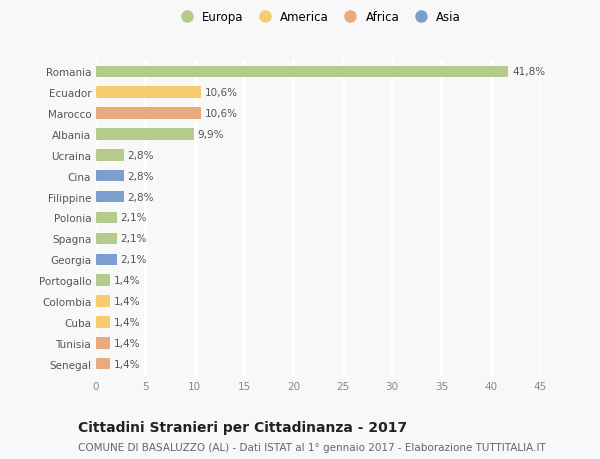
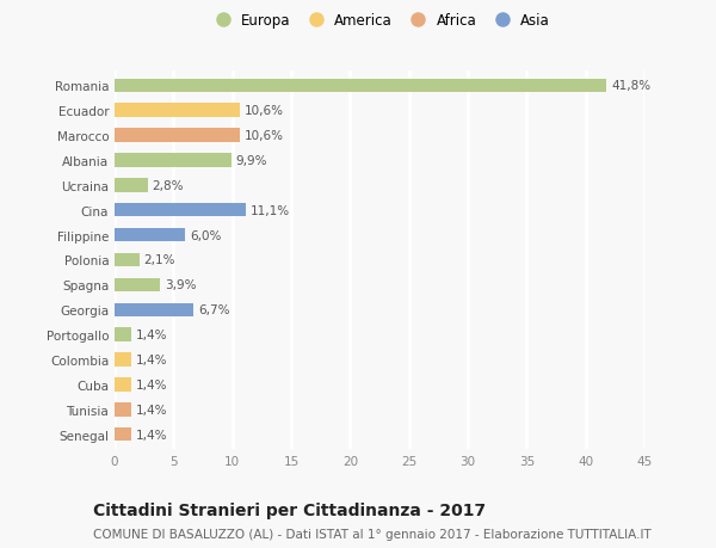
Cina: 2,8% -> 11,1%
Filippine: 2,8% -> 6,0%
Spagna: 2,1% -> 3,9%
Georgia: 2,1% -> 6,7%
